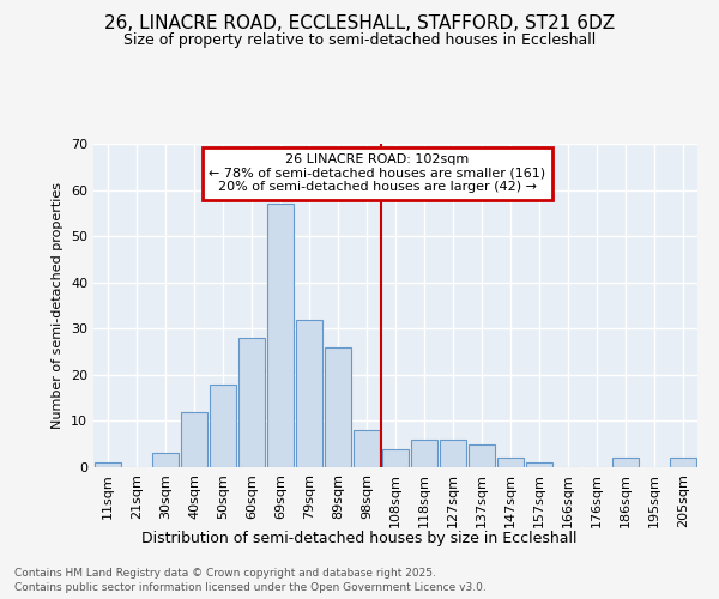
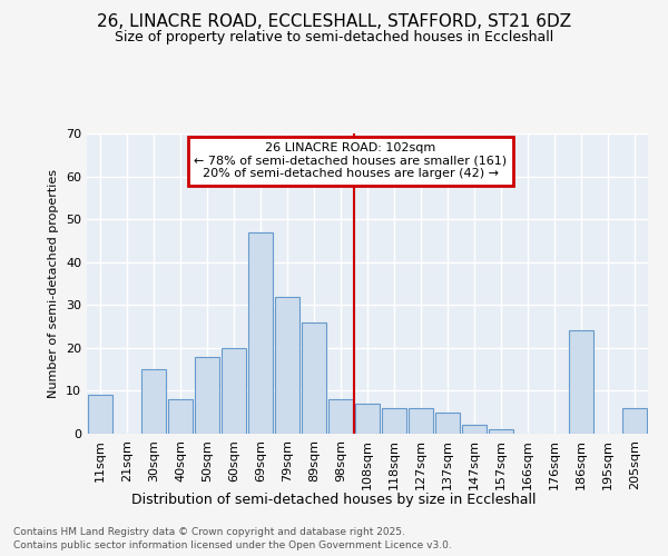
11sqm: 1 -> 9
30sqm: 3 -> 15
40sqm: 12 -> 8
60sqm: 28 -> 20
69sqm: 57 -> 47
108sqm: 4 -> 7
186sqm: 2 -> 24
205sqm: 2 -> 6
